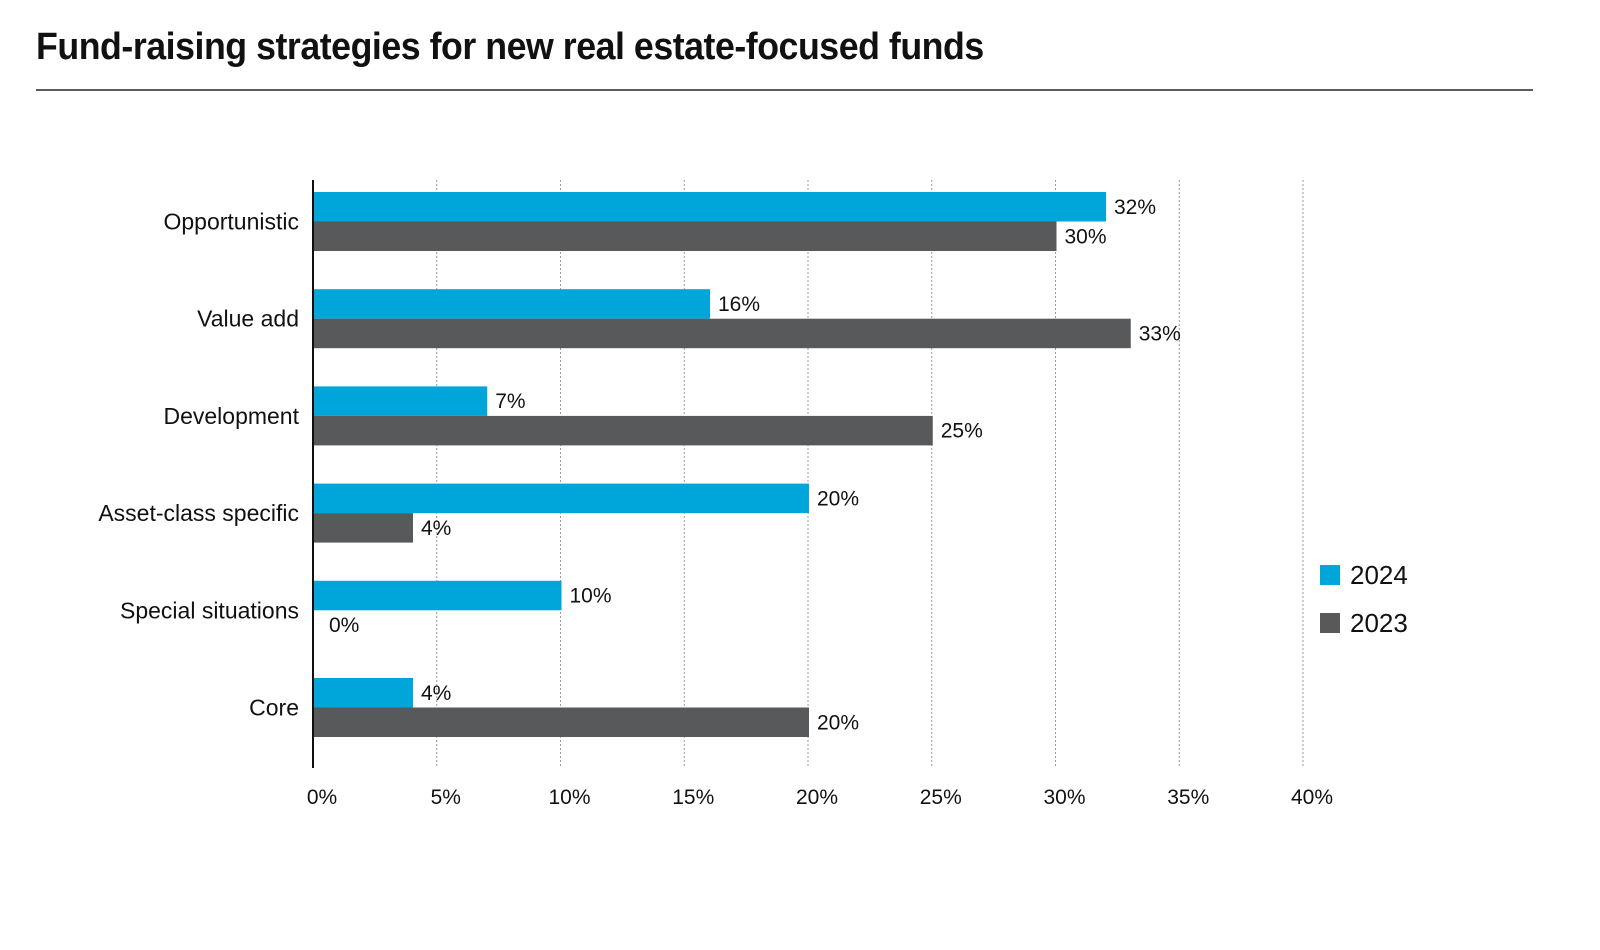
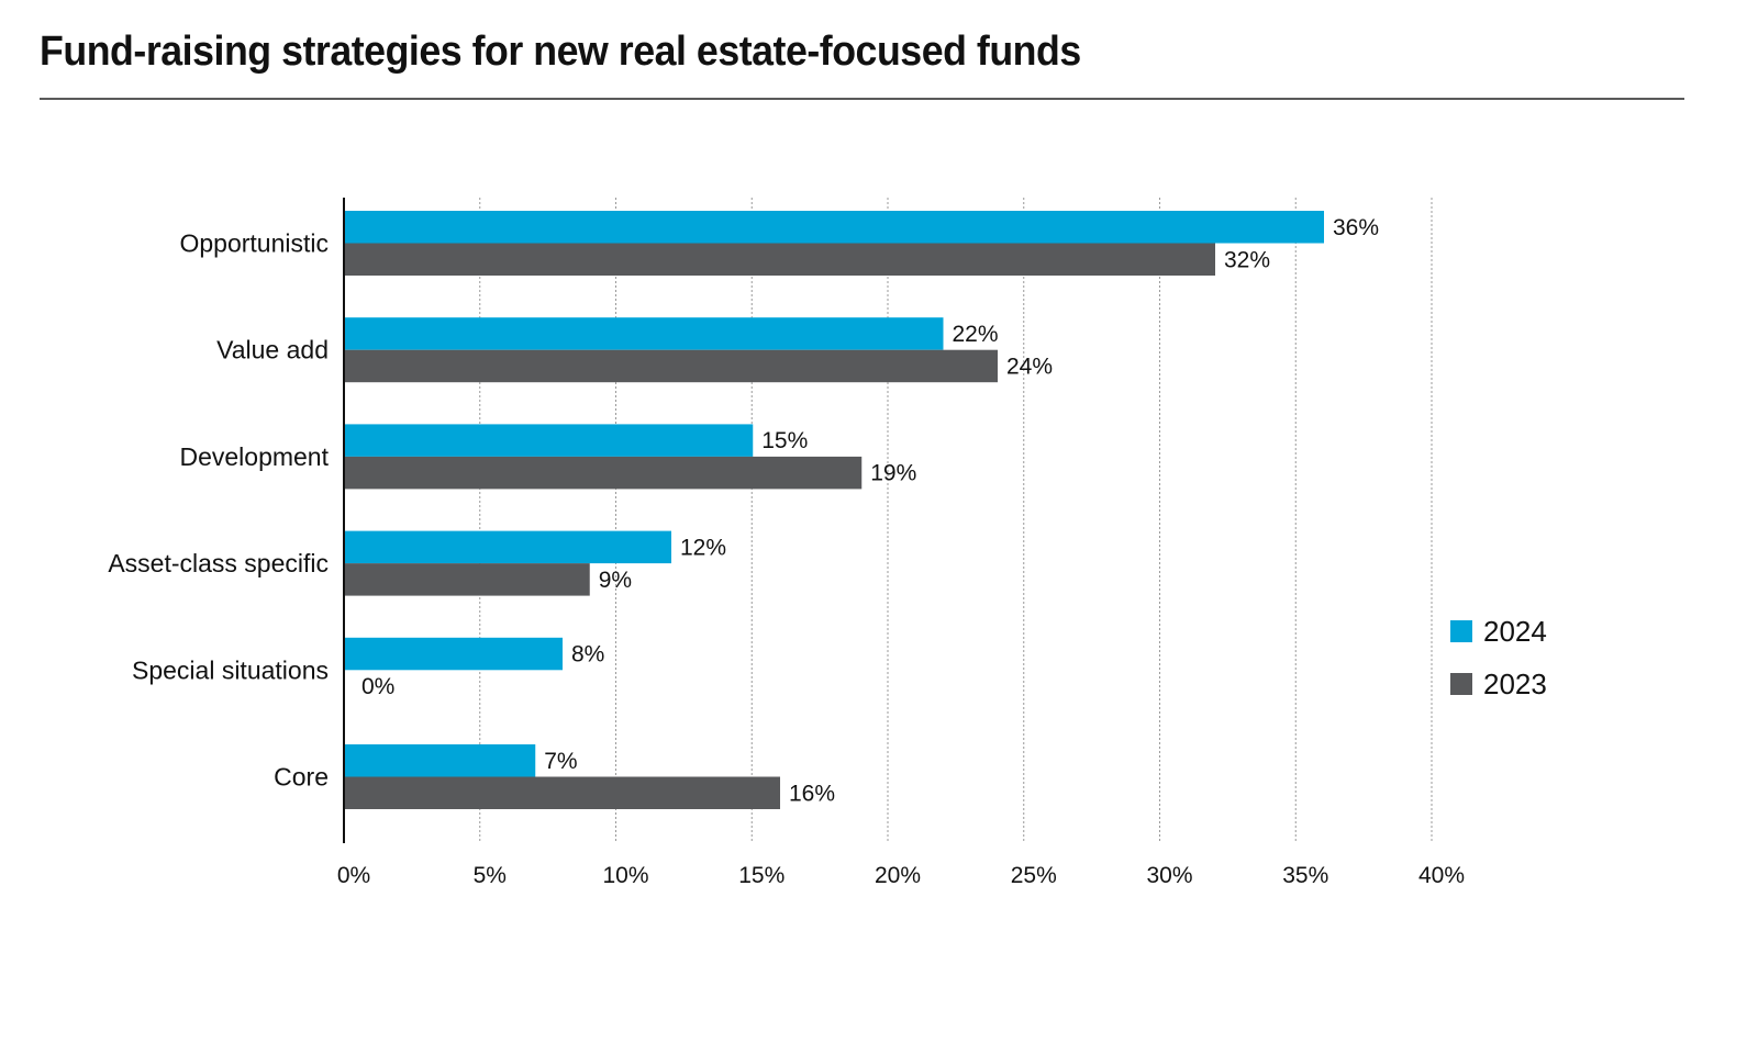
2024/Opportunistic: 32% -> 36%
2023/Opportunistic: 30% -> 32%
2024/Value add: 16% -> 22%
2023/Value add: 33% -> 24%
2024/Development: 7% -> 15%
2023/Development: 25% -> 19%
2024/Asset-class specific: 20% -> 12%
2023/Asset-class specific: 4% -> 9%
2024/Special situations: 10% -> 8%
2024/Core: 4% -> 7%
2023/Core: 20% -> 16%
